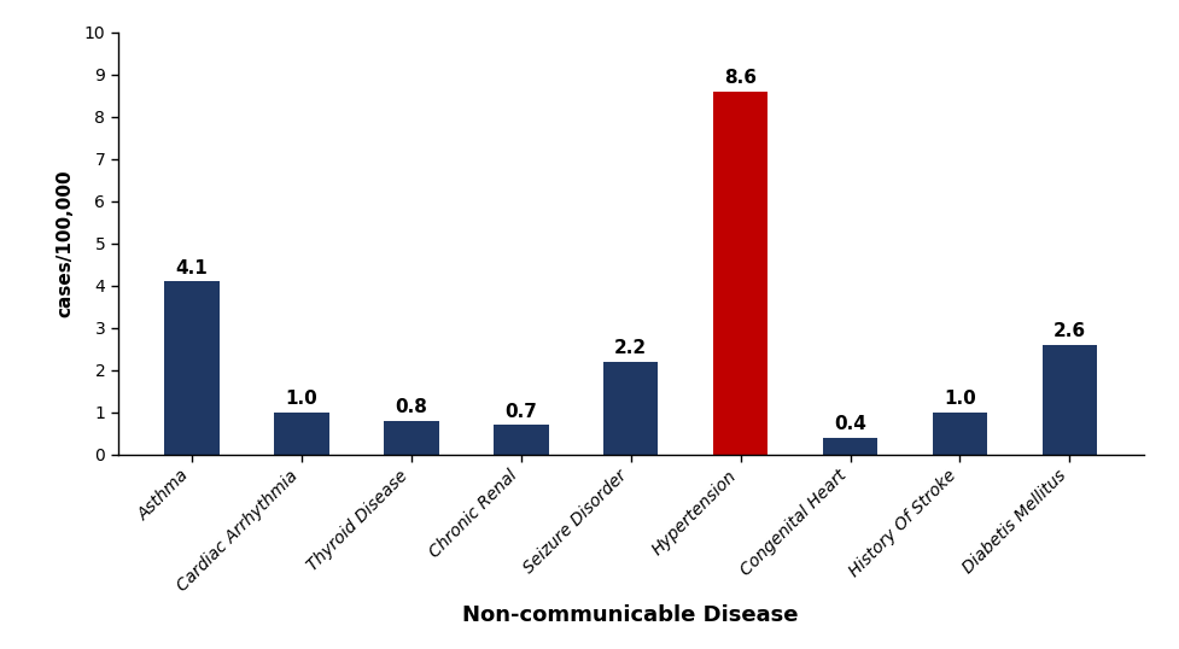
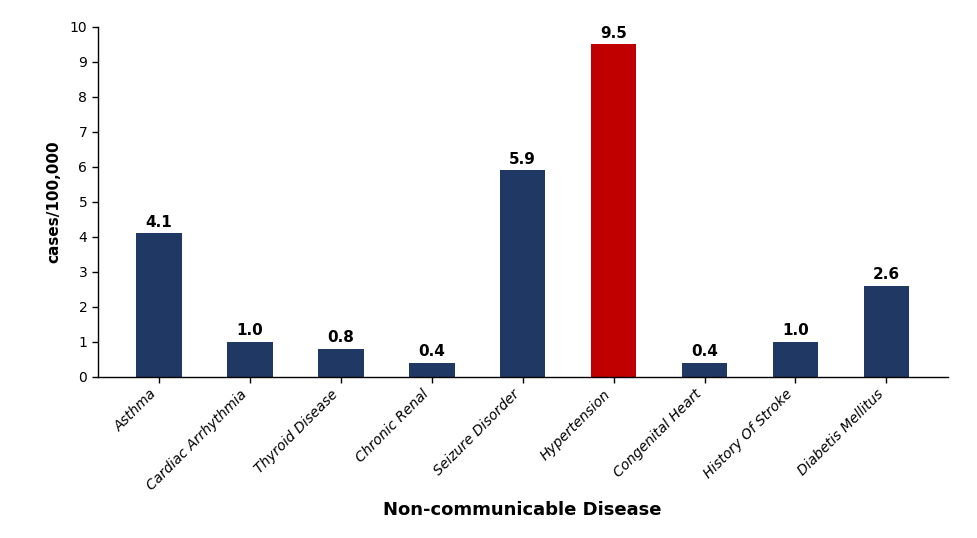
Chronic Renal: 0.7 -> 0.4
Seizure Disorder: 2.2 -> 5.9
Hypertension: 8.6 -> 9.5
